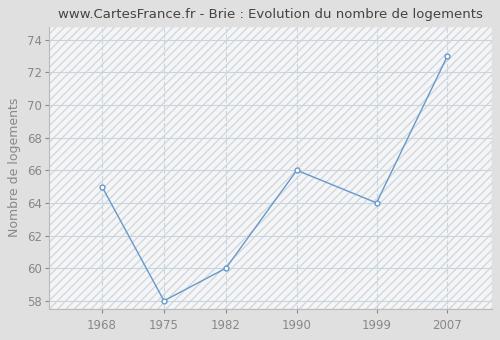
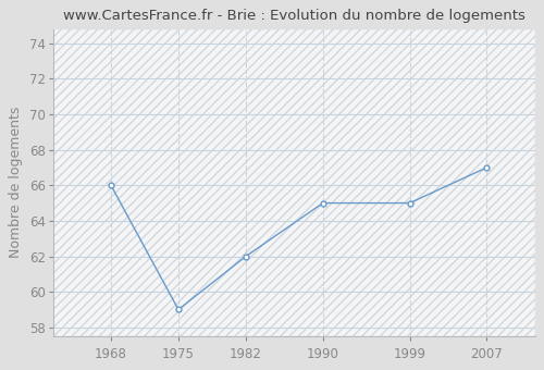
1968: 65 -> 66
1975: 58 -> 59
1982: 60 -> 62
1990: 66 -> 65
1999: 64 -> 65
2007: 73 -> 67
